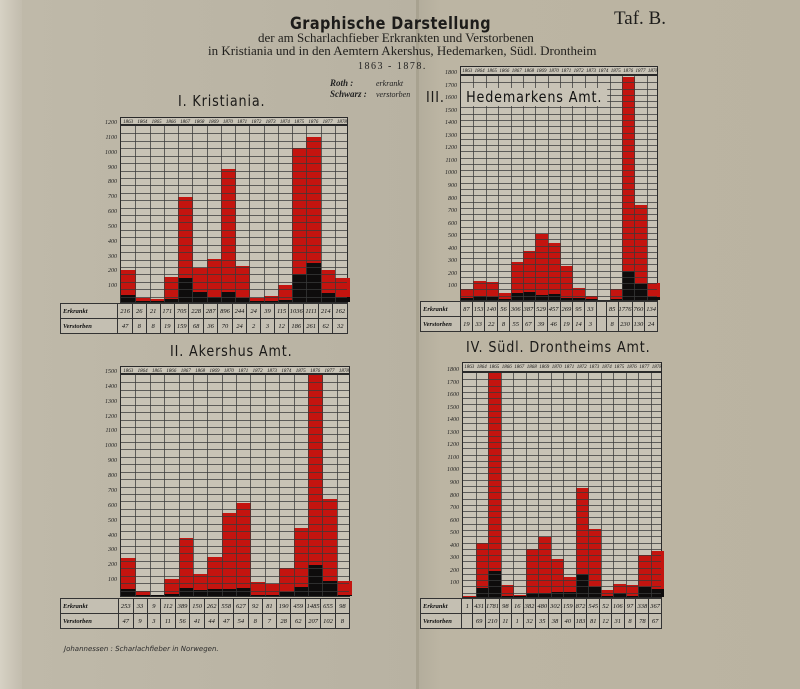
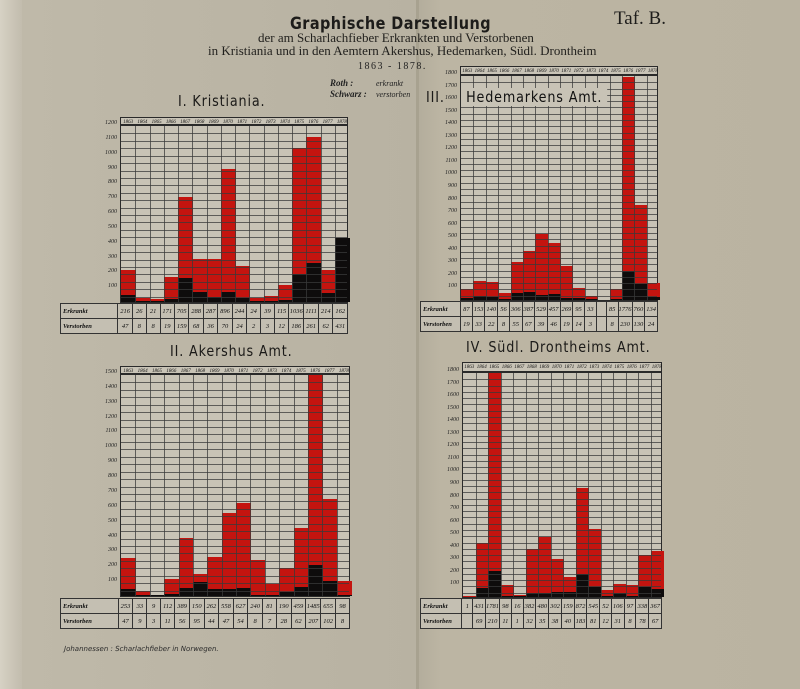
I. Kristiania./Erkrankt/1868: 228 -> 288
I. Kristiania./Verstorben/1878: 32 -> 431
II. Akershus Amt./Verstorben/1868: 41 -> 95
II. Akershus Amt./Erkrankt/1872: 92 -> 240
